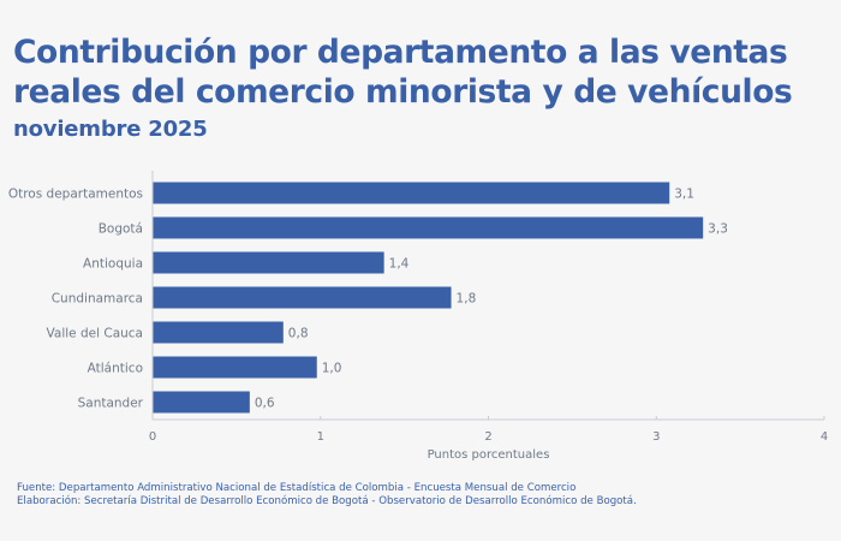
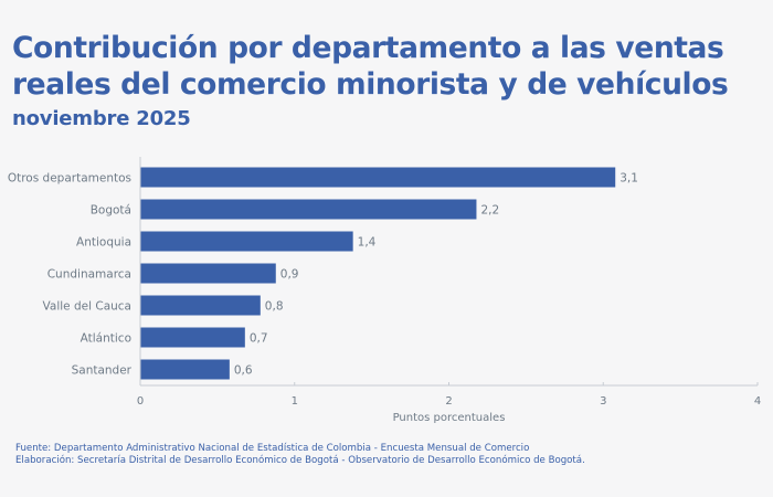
Bogotá: 3,3 -> 2,2
Cundinamarca: 1,8 -> 0,9
Atlántico: 1,0 -> 0,7
